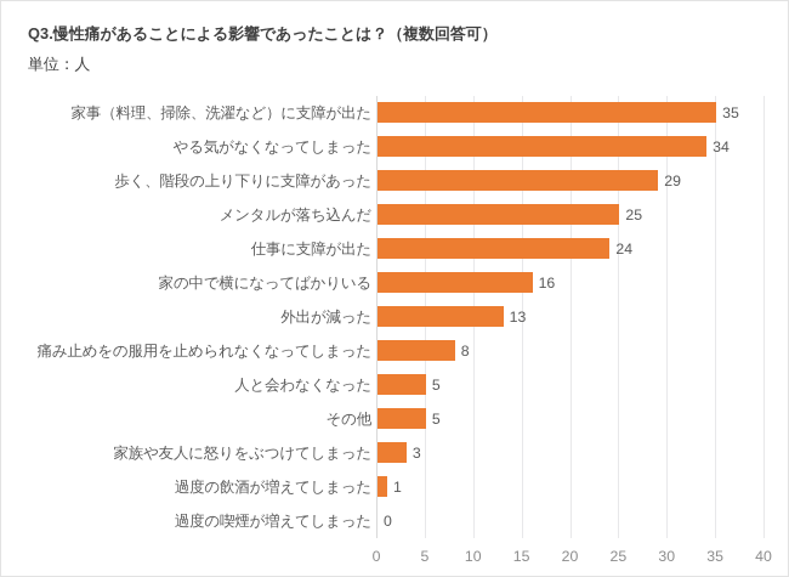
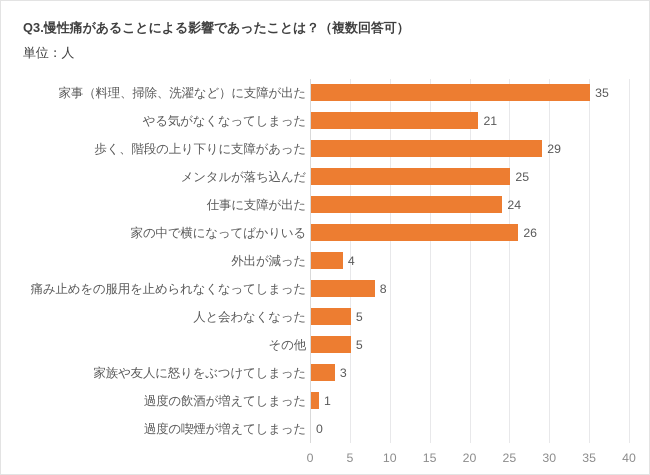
やる気がなくなってしまった: 34 -> 21
家の中で横になってばかりいる: 16 -> 26
外出が減った: 13 -> 4
